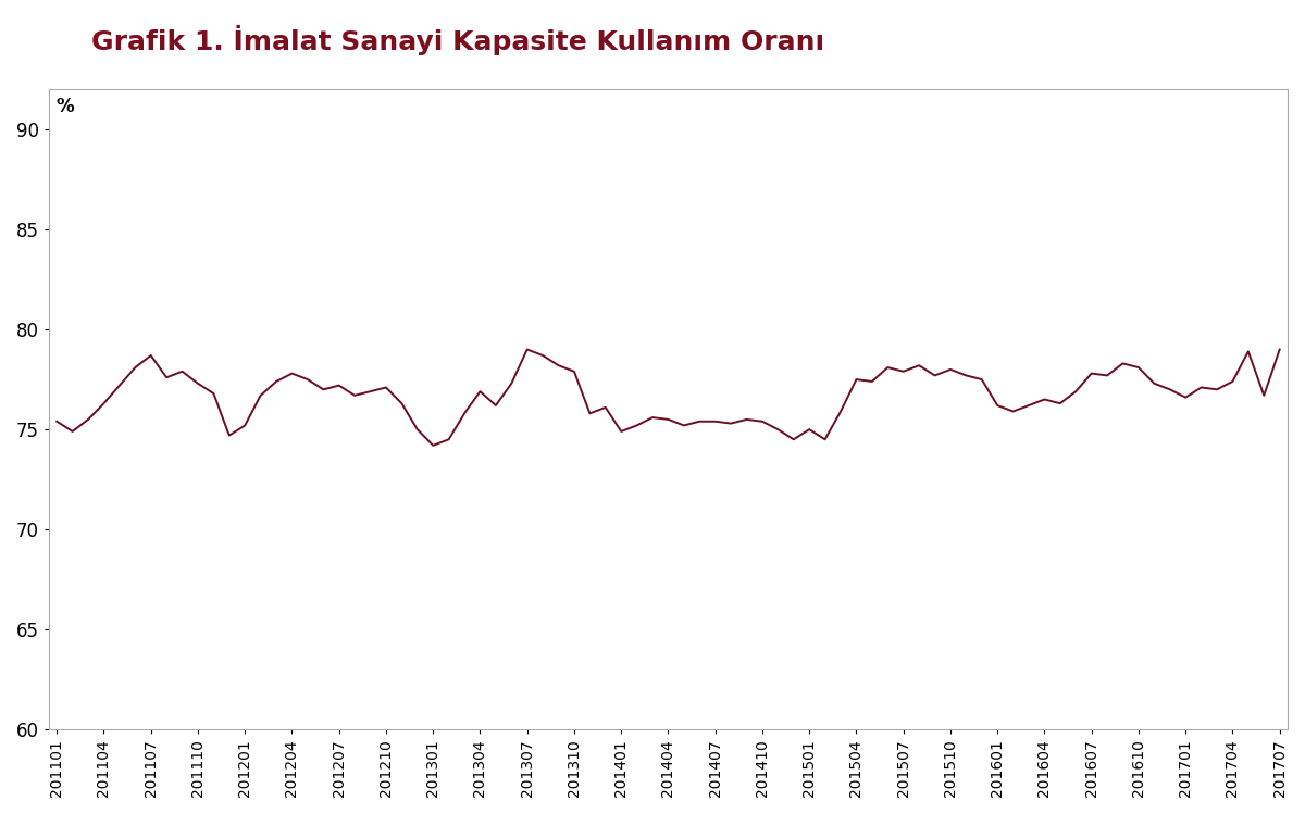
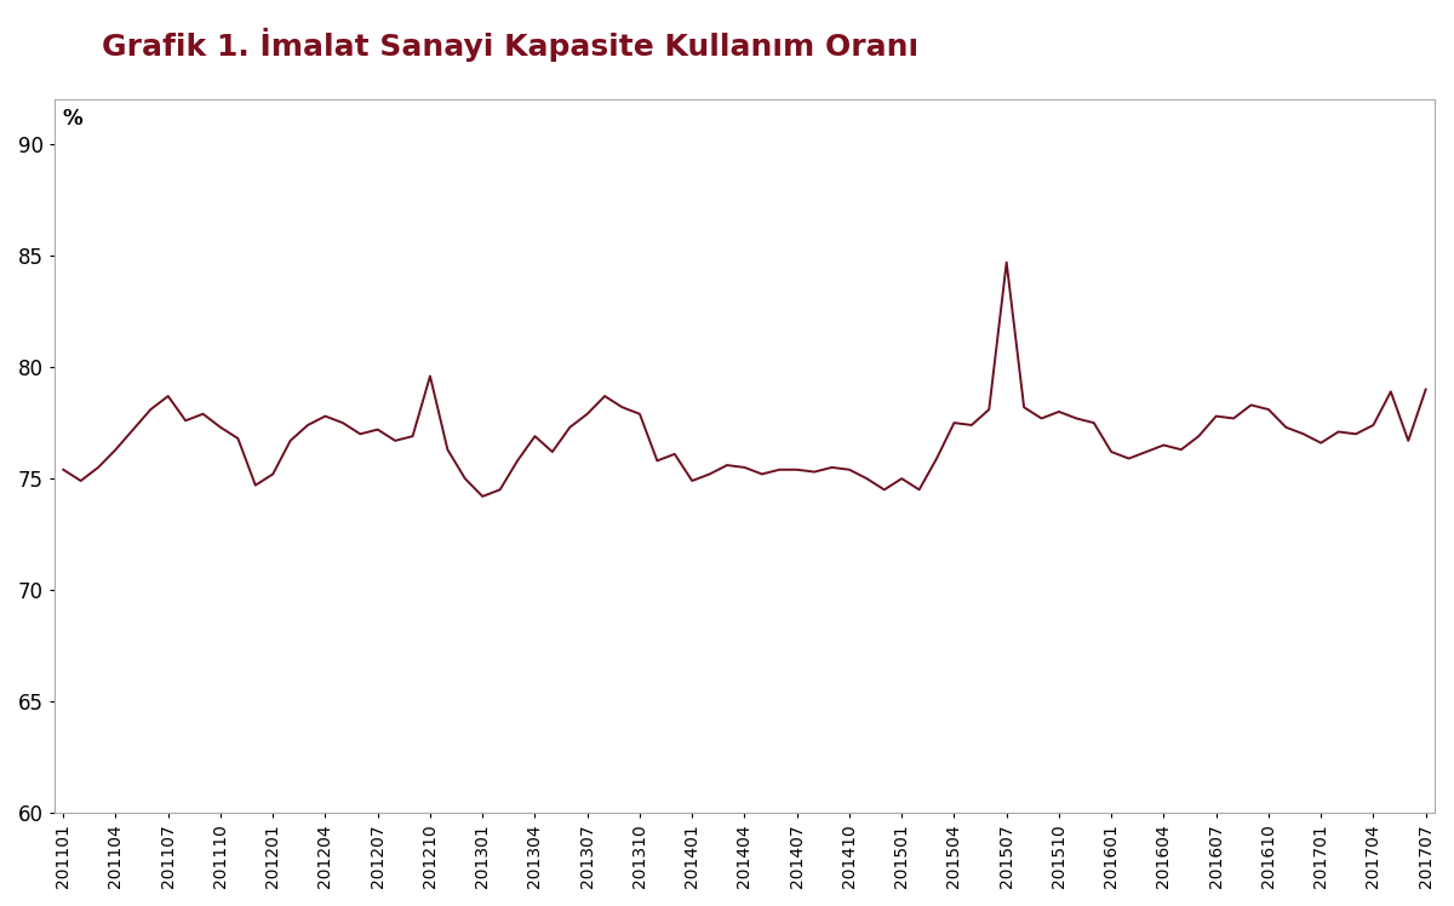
201210: 77.1 -> 79.6
201307: 79.0 -> 77.9
201507: 77.9 -> 84.7
